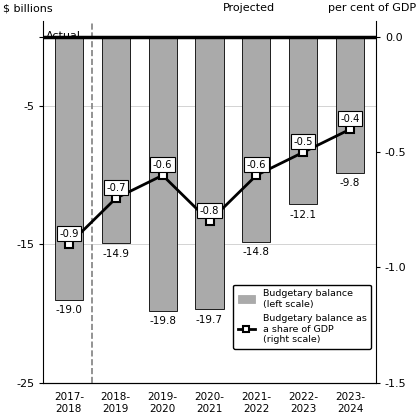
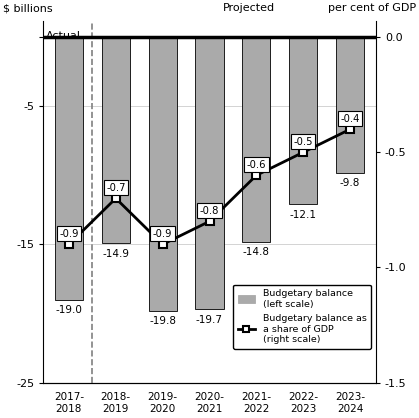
Budgetary balance as a share of GDP (right scale)/2019- 2020: -0.6 -> -0.9
